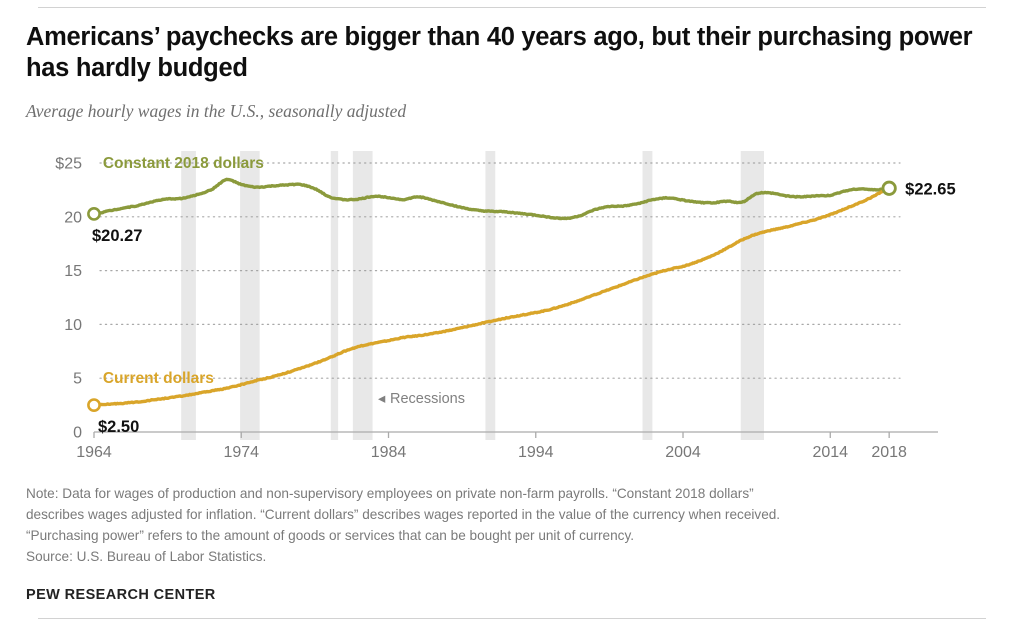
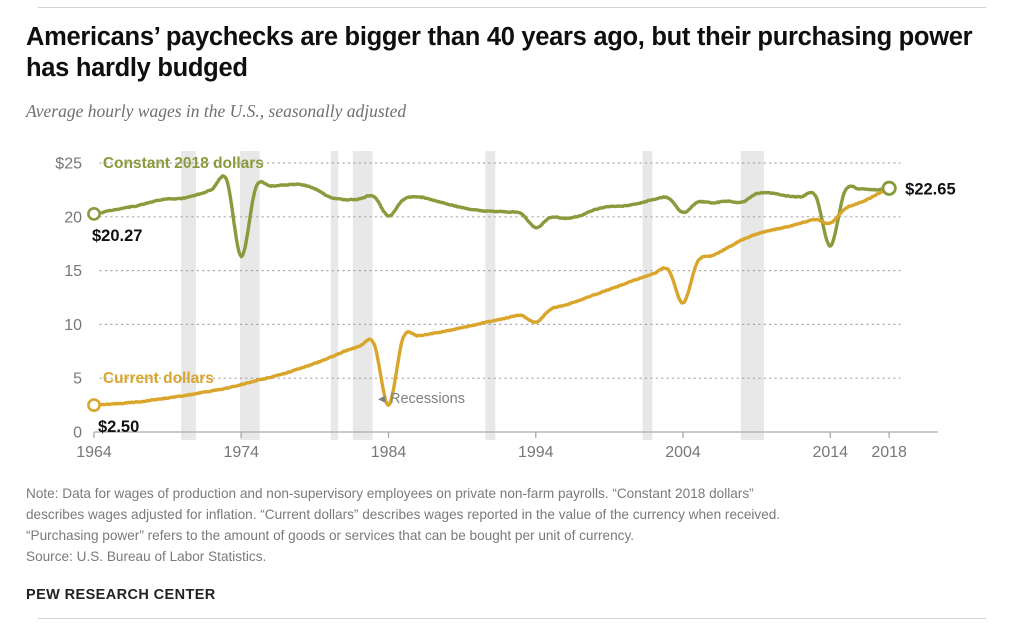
Constant 2018 dollars/1974: $23.0 -> $16.3
Constant 2018 dollars/1984: $21.8 -> $20.1
Current dollars/1984: $8.5 -> $2.5
Constant 2018 dollars/1994: $20.1 -> $19.0
Current dollars/1994: $11.1 -> $10.2
Constant 2018 dollars/2004: $21.6 -> $20.4
Current dollars/2004: $15.4 -> $12.0
Constant 2018 dollars/2014: $22.0 -> $17.3
Current dollars/2014: $20.2 -> $19.4
